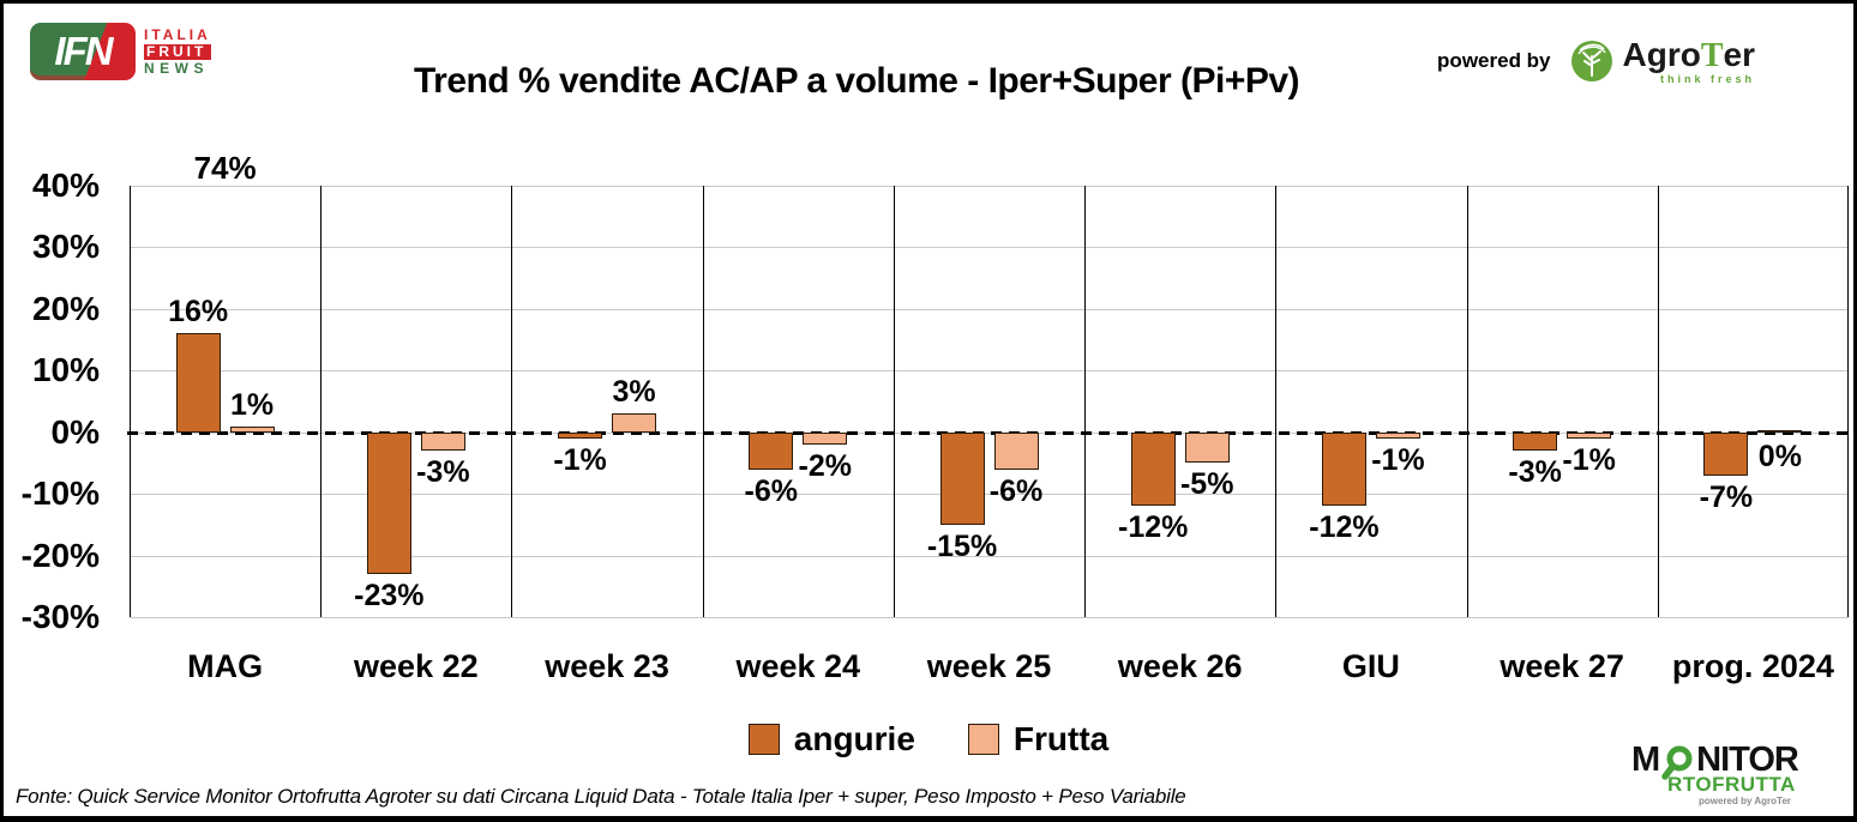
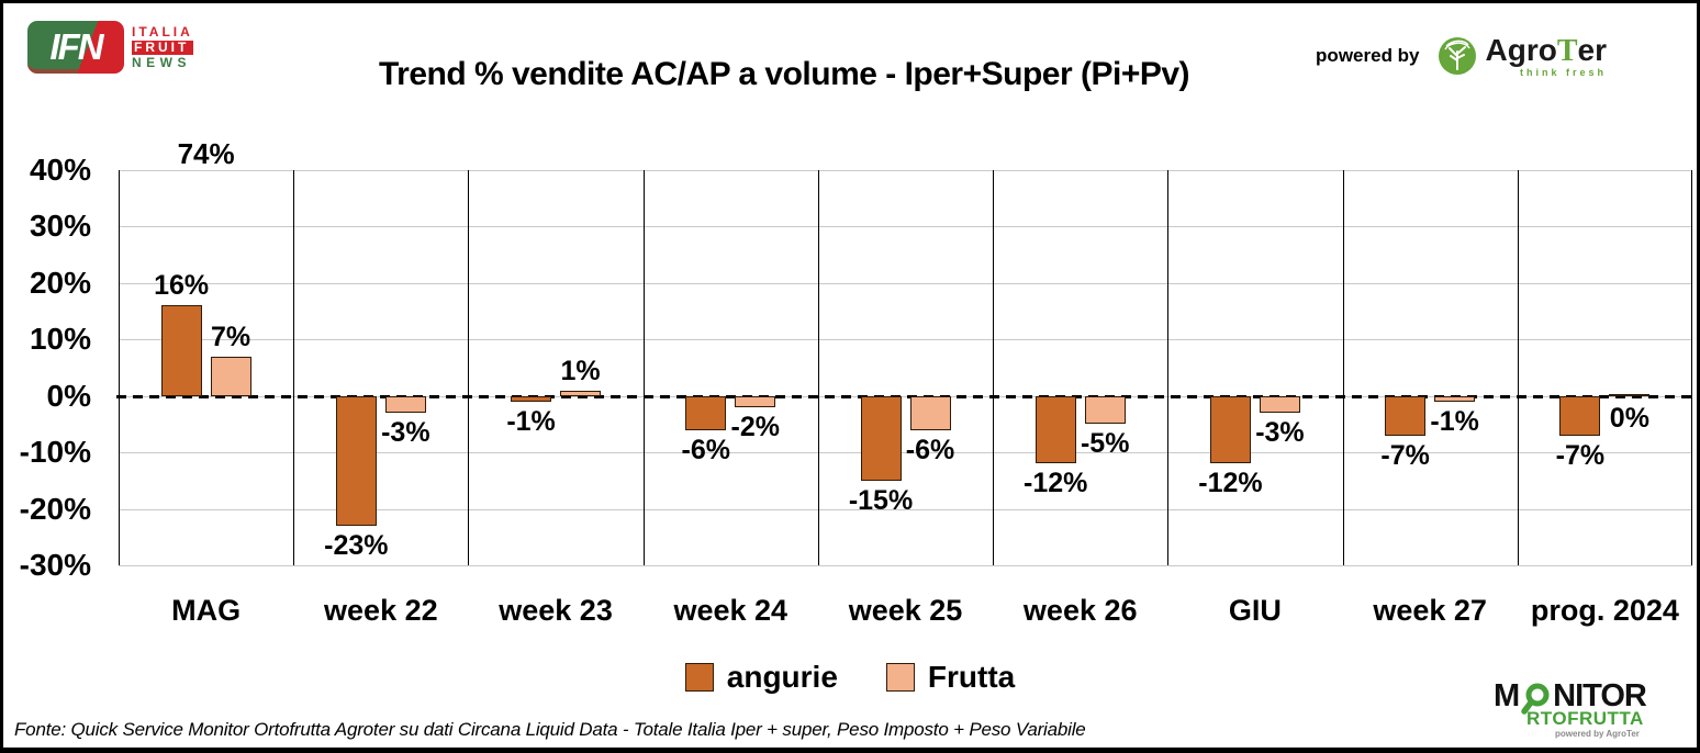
Frutta/MAG: 1% -> 7%
Frutta/week 23: 3% -> 1%
Frutta/GIU: -1% -> -3%
angurie/week 27: -3% -> -7%
